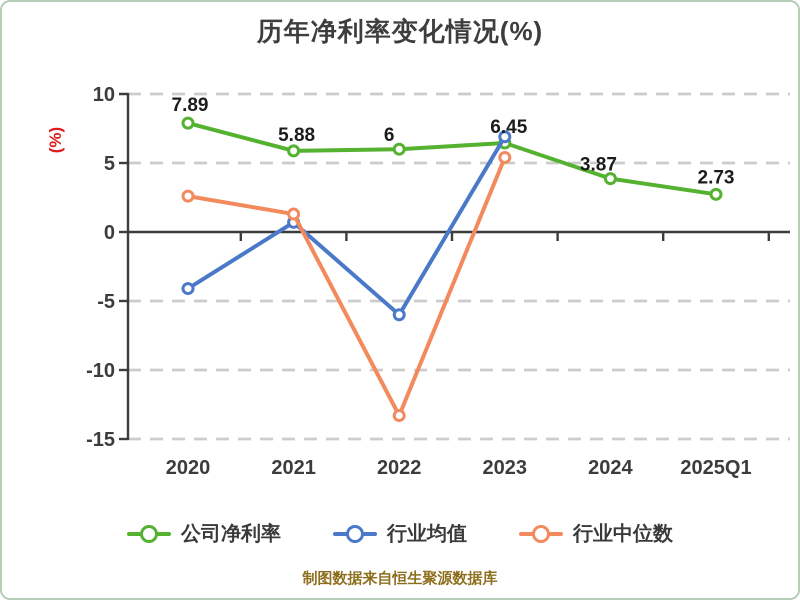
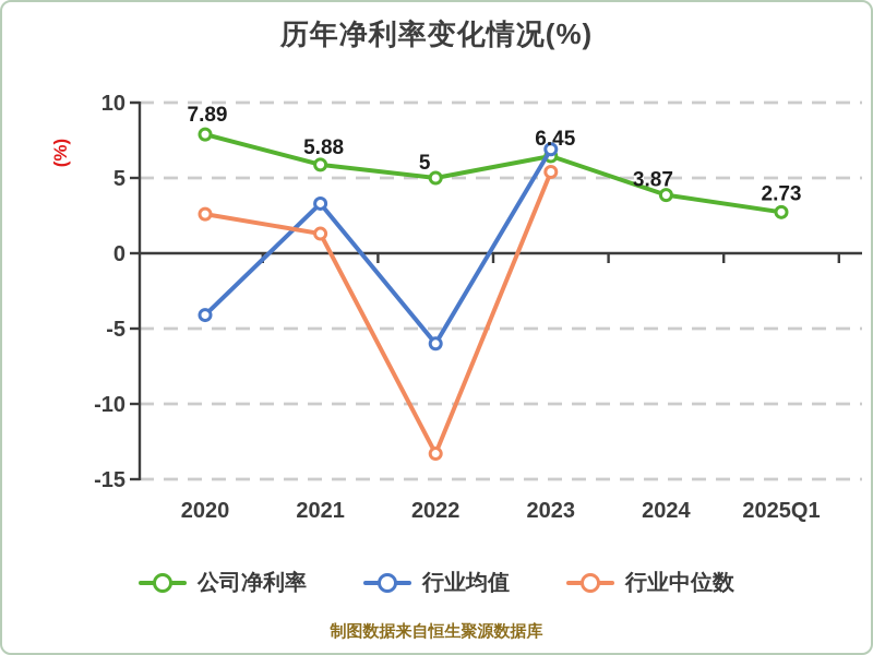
行业均值/2021: 0.7 -> 3.3
公司净利率/2022: 6 -> 5
